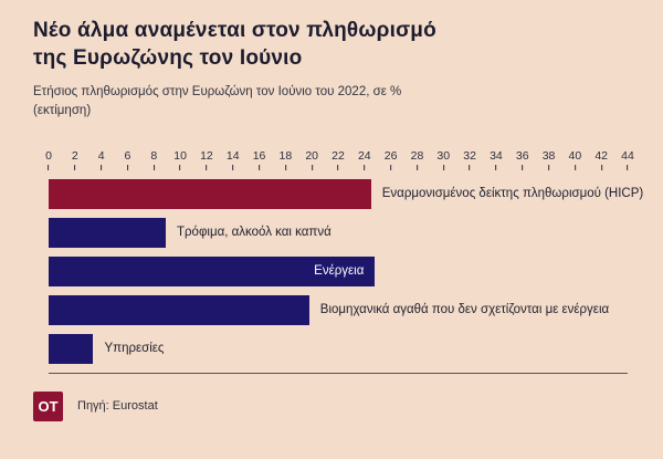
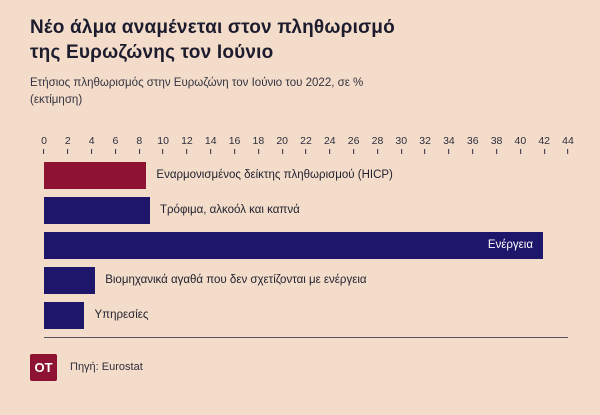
Εναρμονισμένος δείκτης πληθωρισμού (HICP): 24.5 -> 8.6
Ενέργεια: 24.8 -> 41.9
Βιομηχανικά αγαθά που δεν σχετίζονται με ενέργεια: 19.8 -> 4.3
